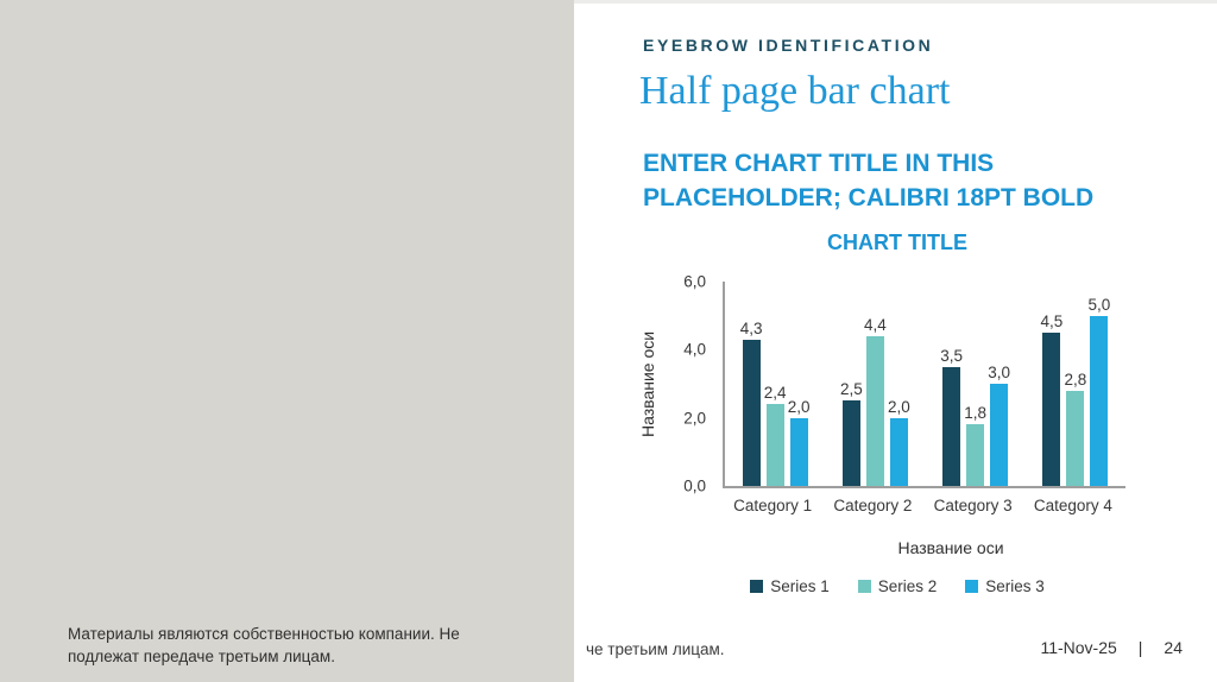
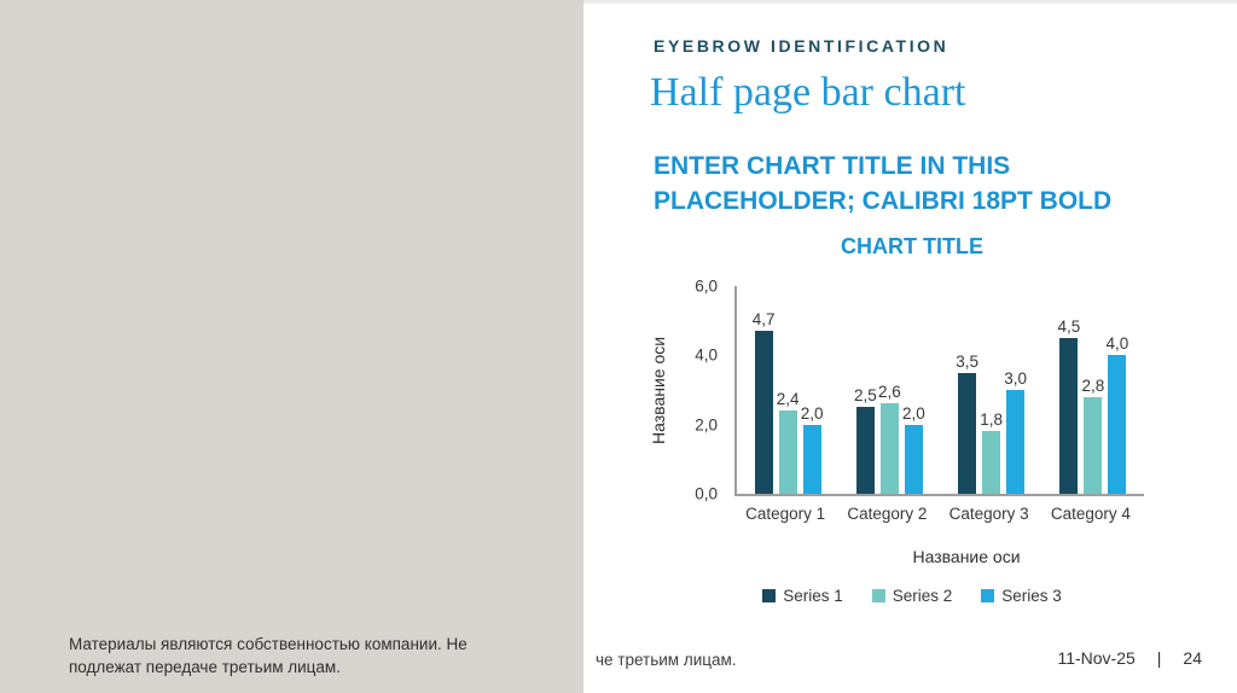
Series 1/Category 1: 4,3 -> 4,7
Series 2/Category 2: 4,4 -> 2,6
Series 3/Category 4: 5,0 -> 4,0
